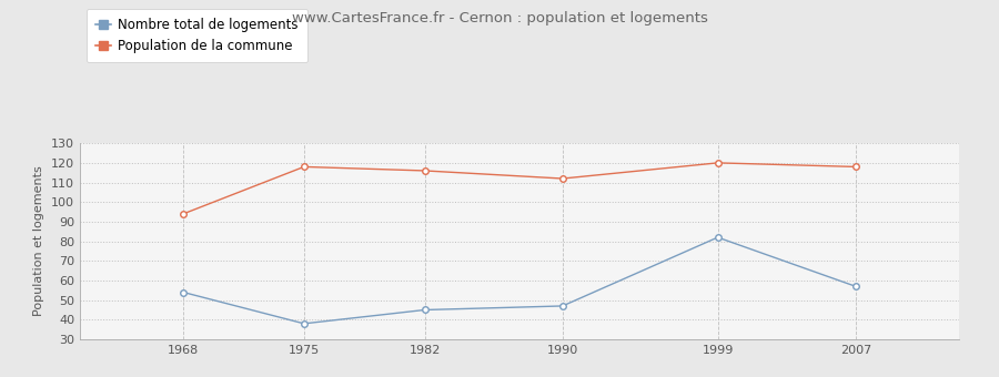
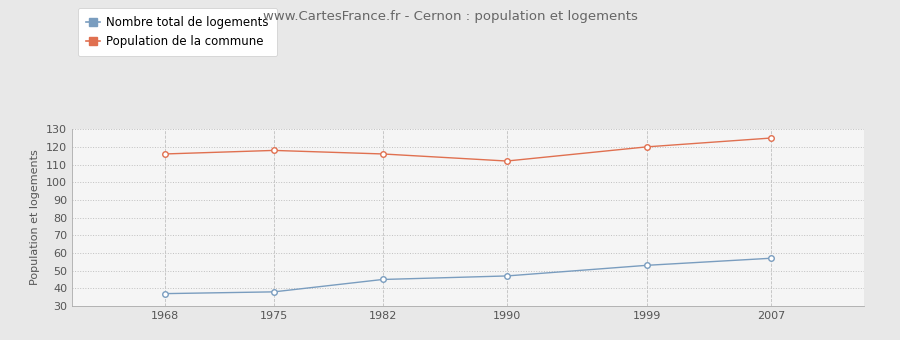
Nombre total de logements/1968: 54 -> 37
Population de la commune/1968: 94 -> 116
Nombre total de logements/1999: 82 -> 53
Population de la commune/2007: 118 -> 125
